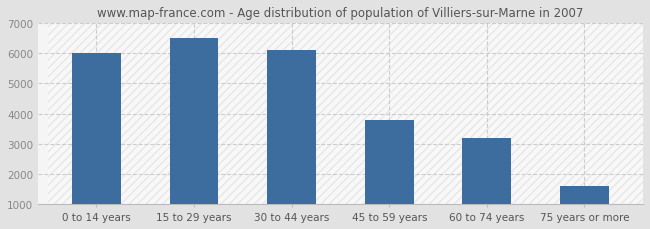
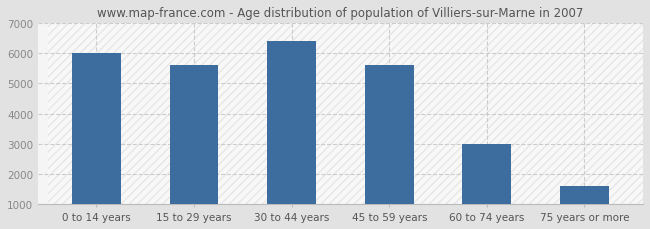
15 to 29 years: 6500 -> 5600
30 to 44 years: 6100 -> 6400
45 to 59 years: 3800 -> 5600
60 to 74 years: 3200 -> 3000
